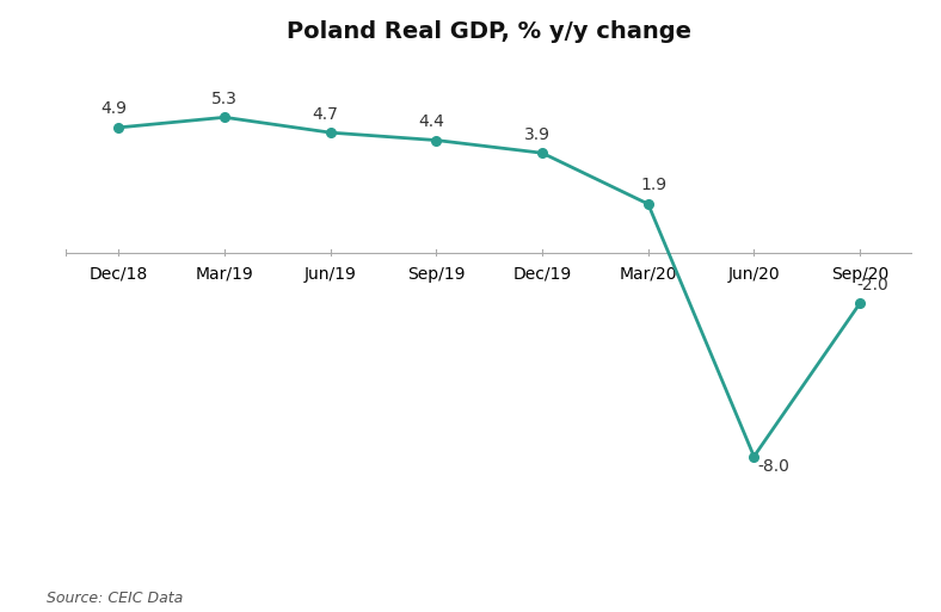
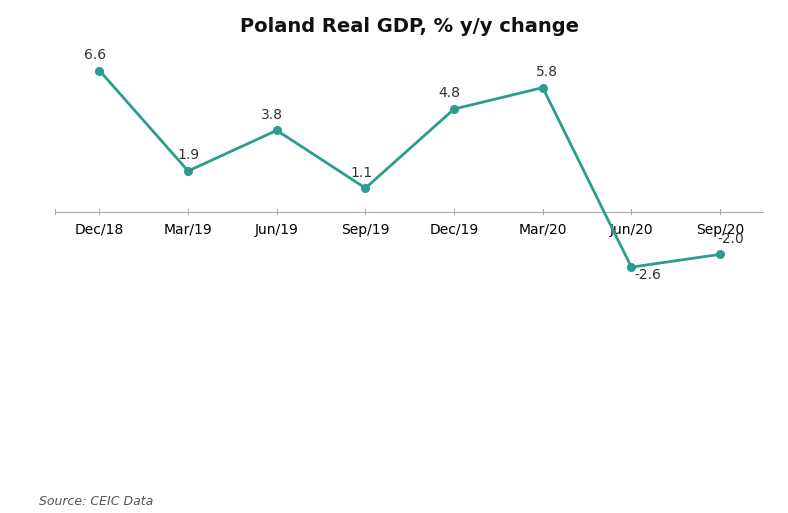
Dec/18: 4.9 -> 6.6
Mar/19: 5.3 -> 1.9
Jun/19: 4.7 -> 3.8
Sep/19: 4.4 -> 1.1
Dec/19: 3.9 -> 4.8
Mar/20: 1.9 -> 5.8
Jun/20: -8.0 -> -2.6
